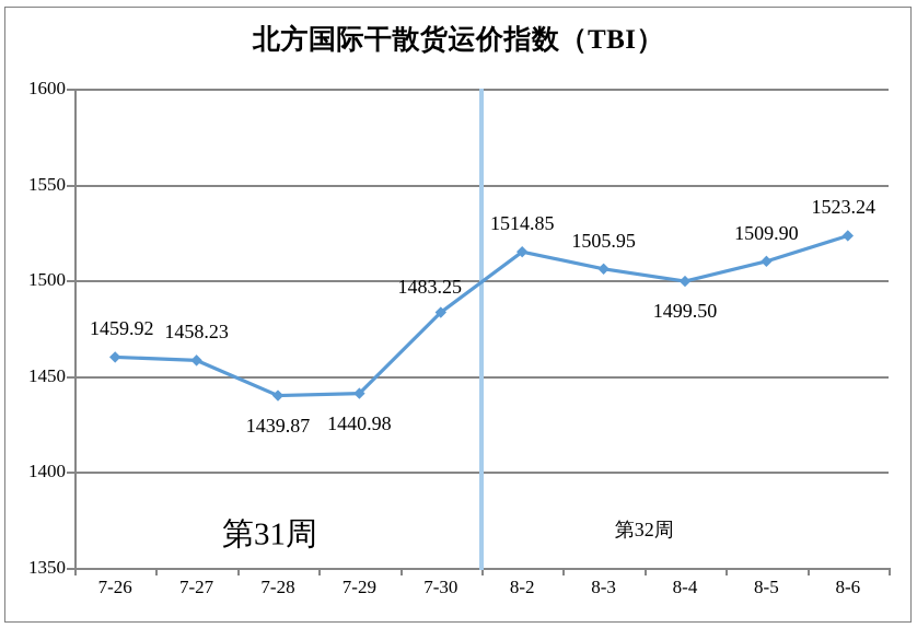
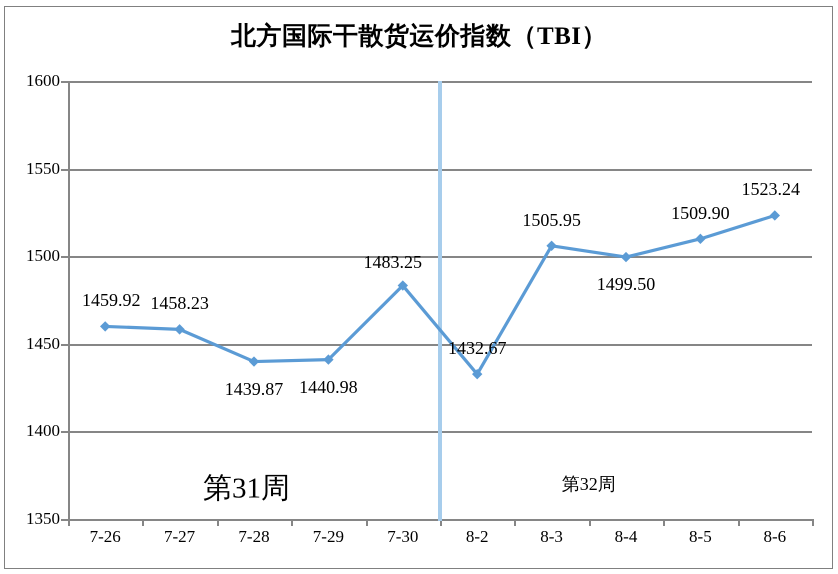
8-2: 1514.85 -> 1432.67
